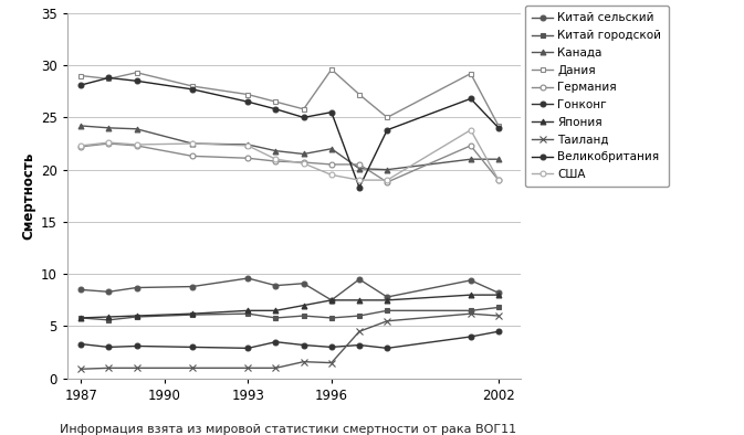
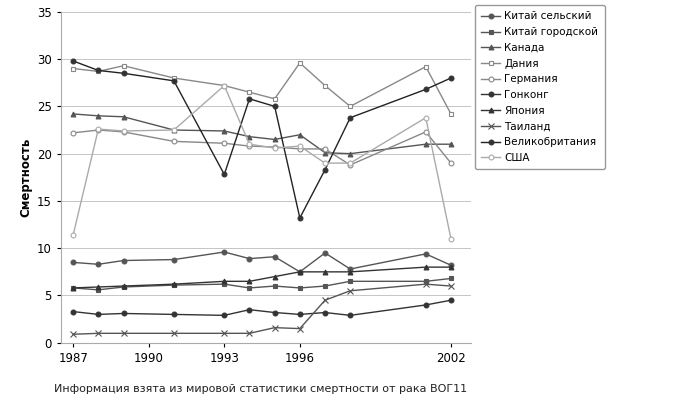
Великобритания/1987: 28.1 -> 29.8
США/1987: 22.3 -> 11.4
Великобритания/1993: 26.5 -> 17.8
США/1993: 22.3 -> 27.2
Великобритания/1996: 25.5 -> 13.2
США/1996: 19.5 -> 20.8
Великобритания/2002: 24.0 -> 28.0
США/2002: 19.0 -> 11.0
